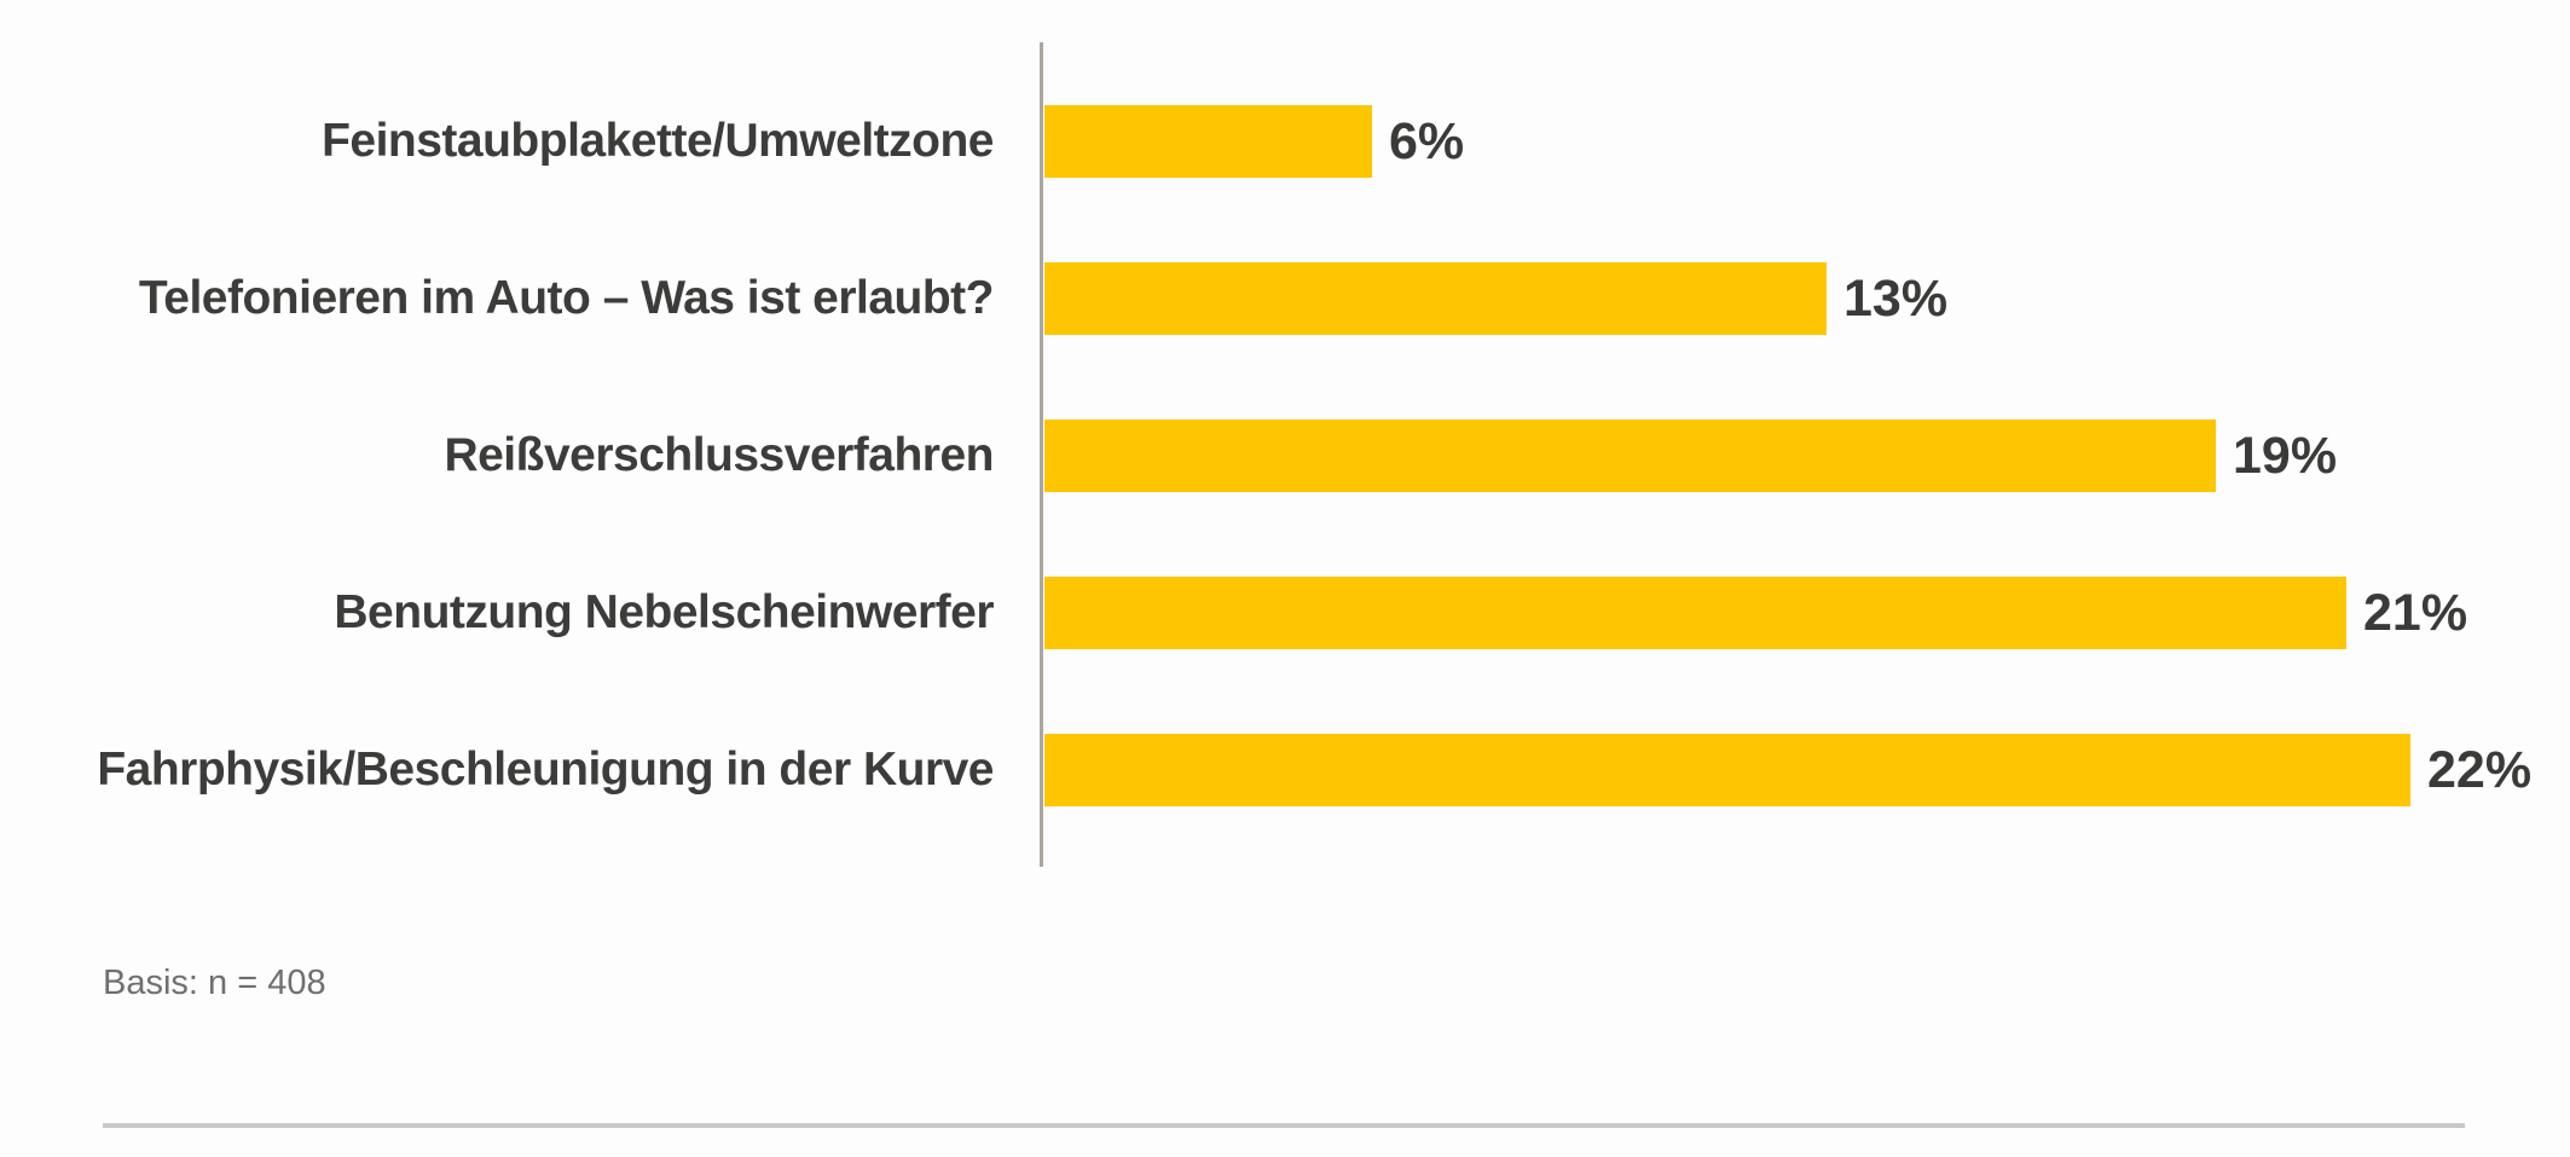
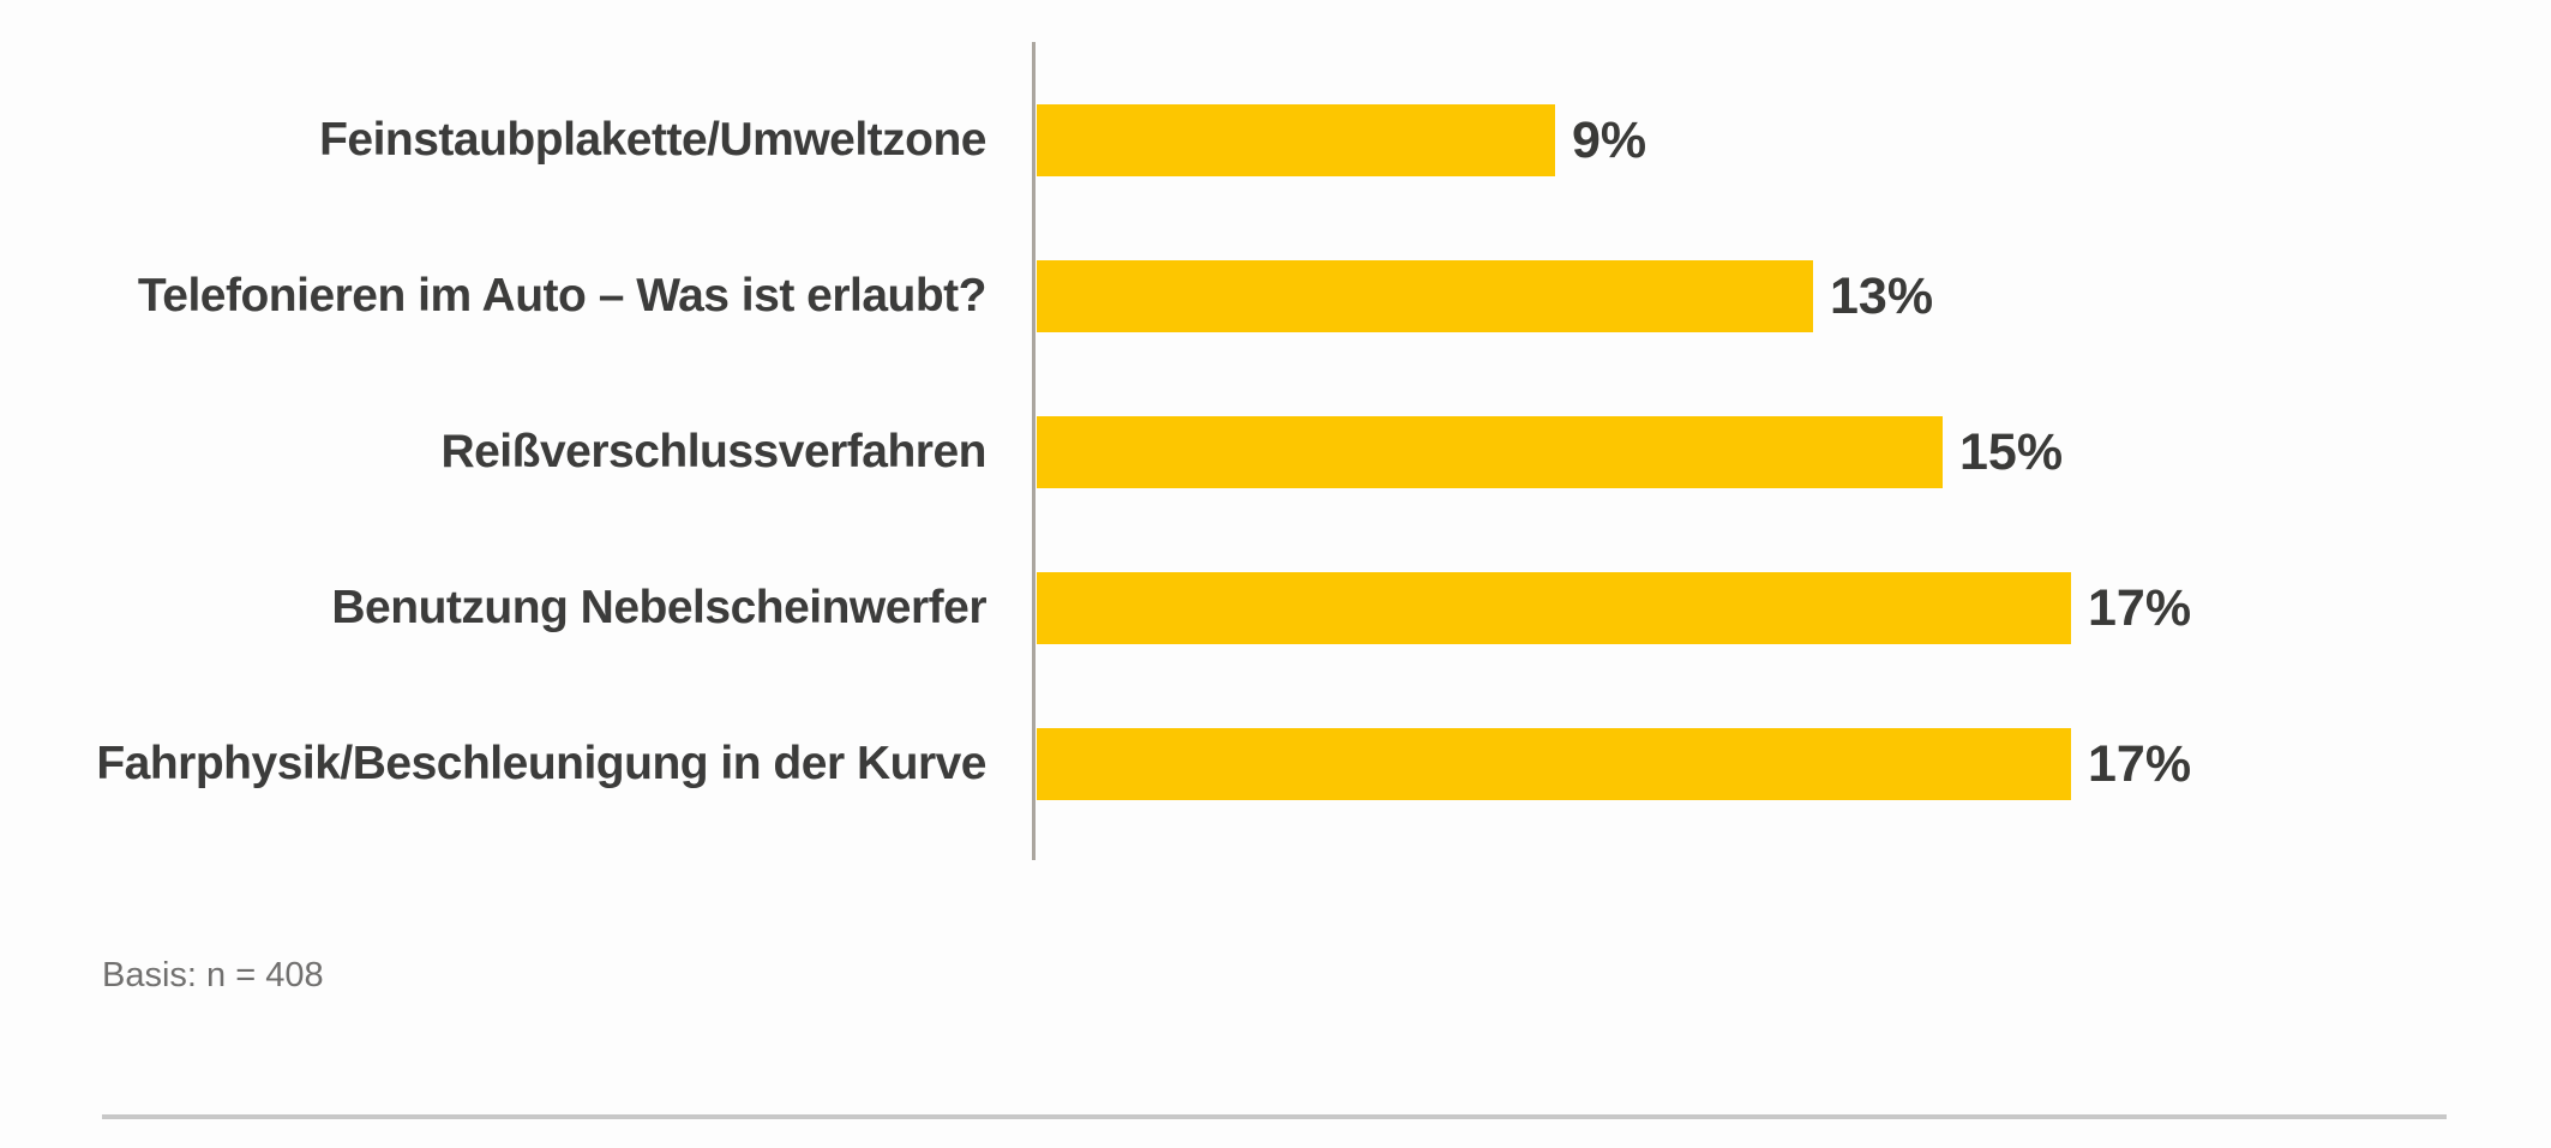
Feinstaubplakette/Umweltzone: 6% -> 9%
Reißverschlussverfahren: 19% -> 15%
Benutzung Nebelscheinwerfer: 21% -> 17%
Fahrphysik/Beschleunigung in der Kurve: 22% -> 17%
